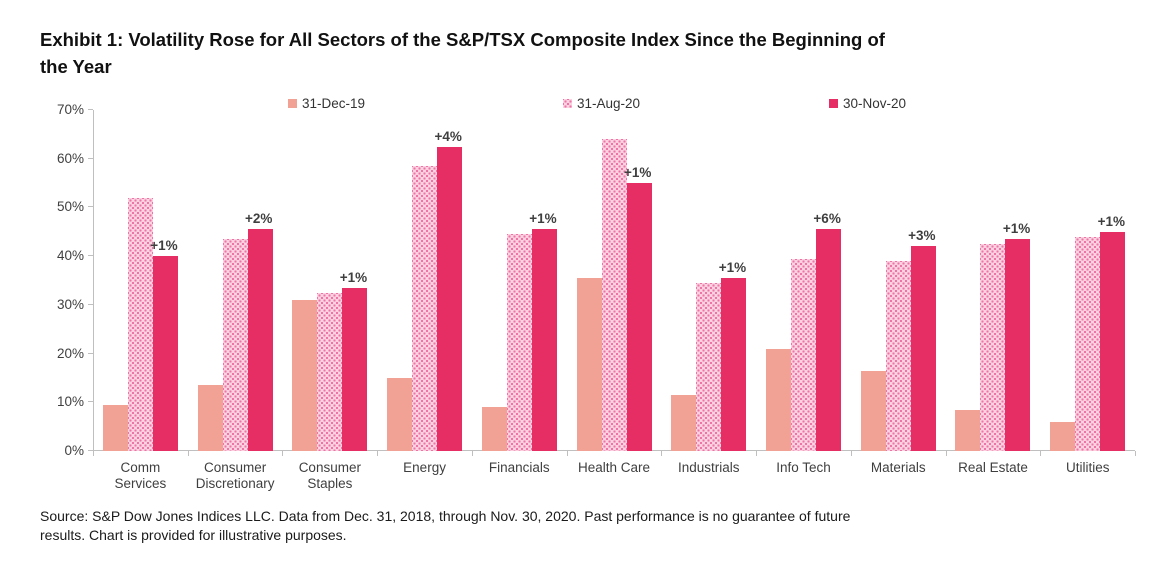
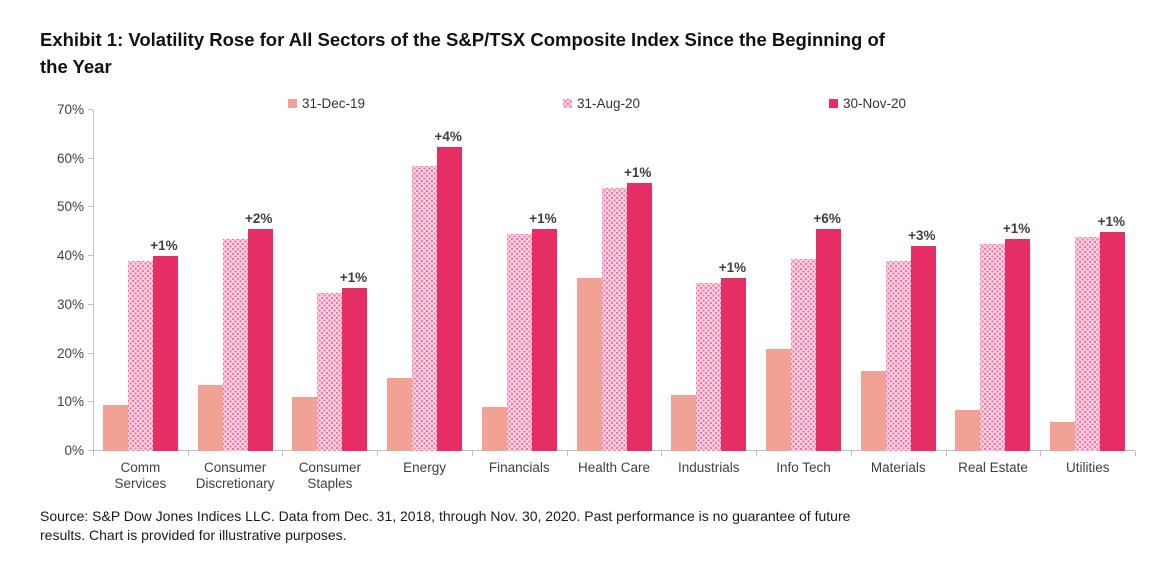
31-Aug-20/Comm Services: 52% -> 39%
31-Dec-19/Consumer Staples: 31% -> 11%
31-Aug-20/Health Care: 64% -> 54%
